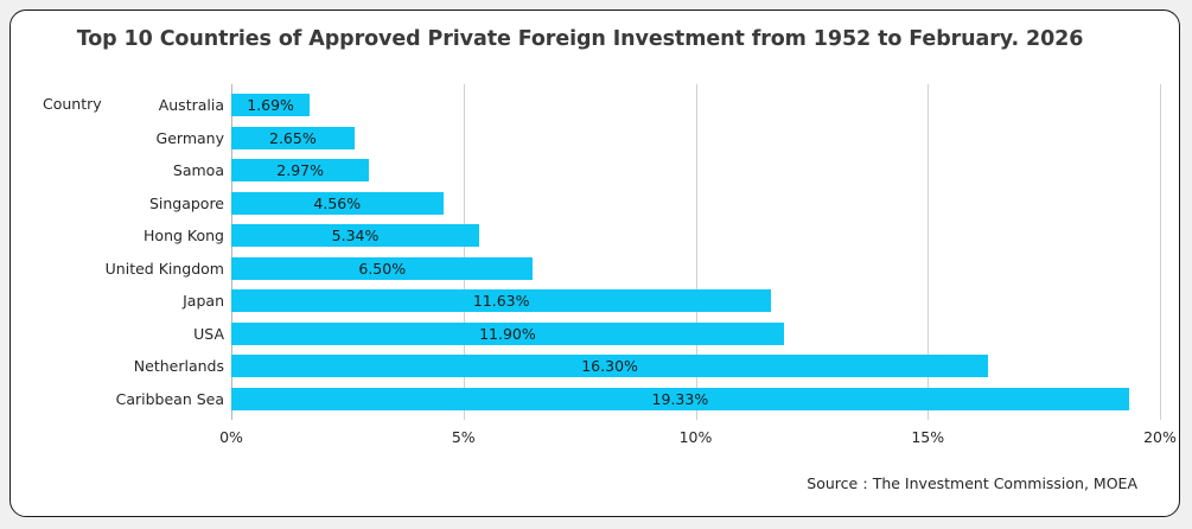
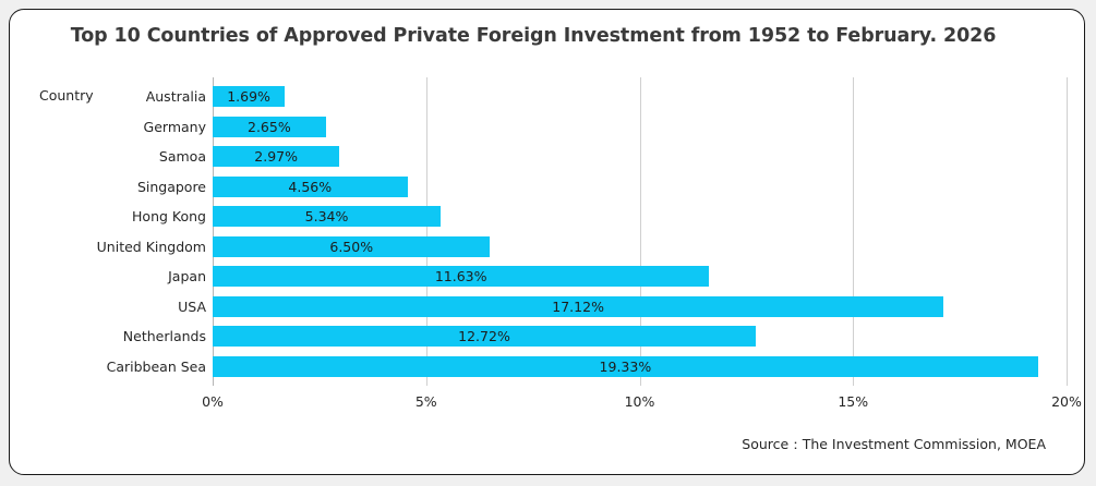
USA: 11.90% -> 17.12%
Netherlands: 16.30% -> 12.72%
